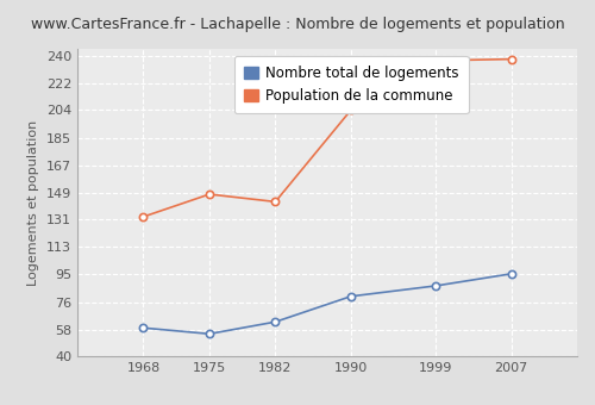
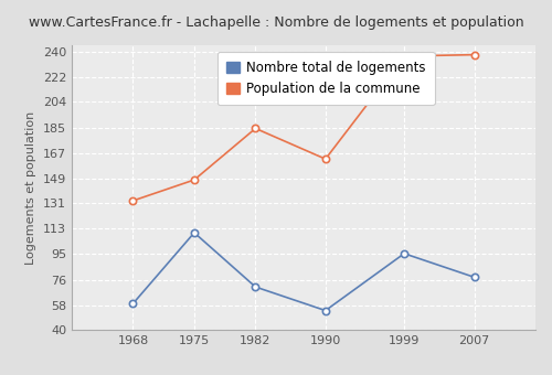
Nombre total de logements/1975: 55 -> 110
Nombre total de logements/1982: 63 -> 71
Population de la commune/1982: 143 -> 185
Nombre total de logements/1990: 80 -> 54
Population de la commune/1990: 204 -> 163
Nombre total de logements/1999: 87 -> 95
Nombre total de logements/2007: 95 -> 78
